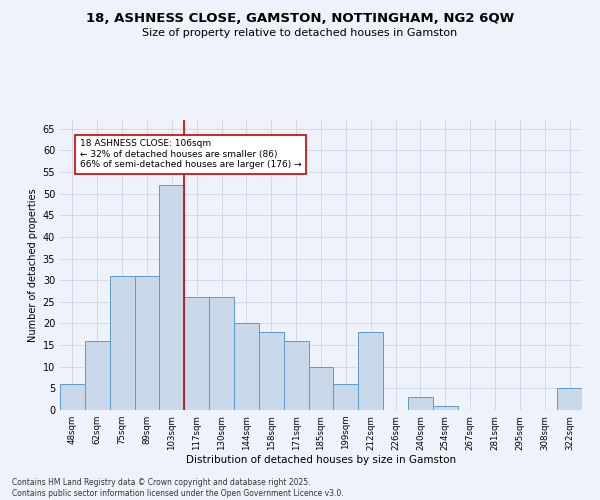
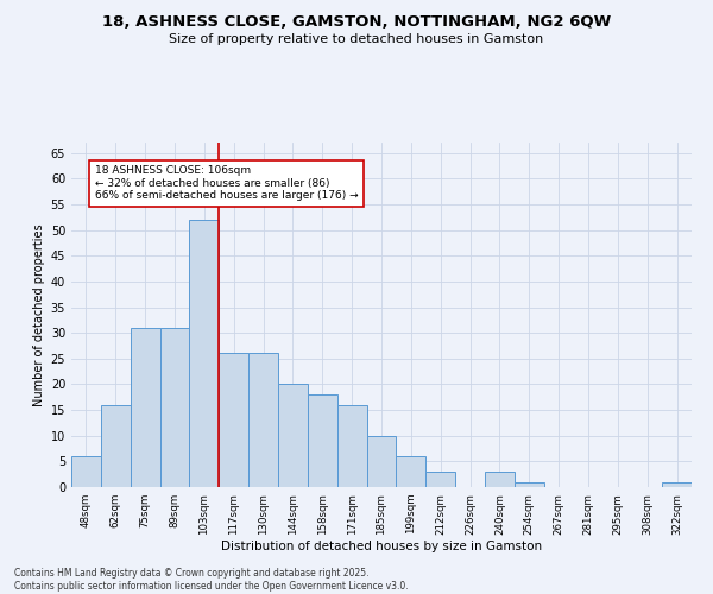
212sqm: 18 -> 3
322sqm: 5 -> 1
